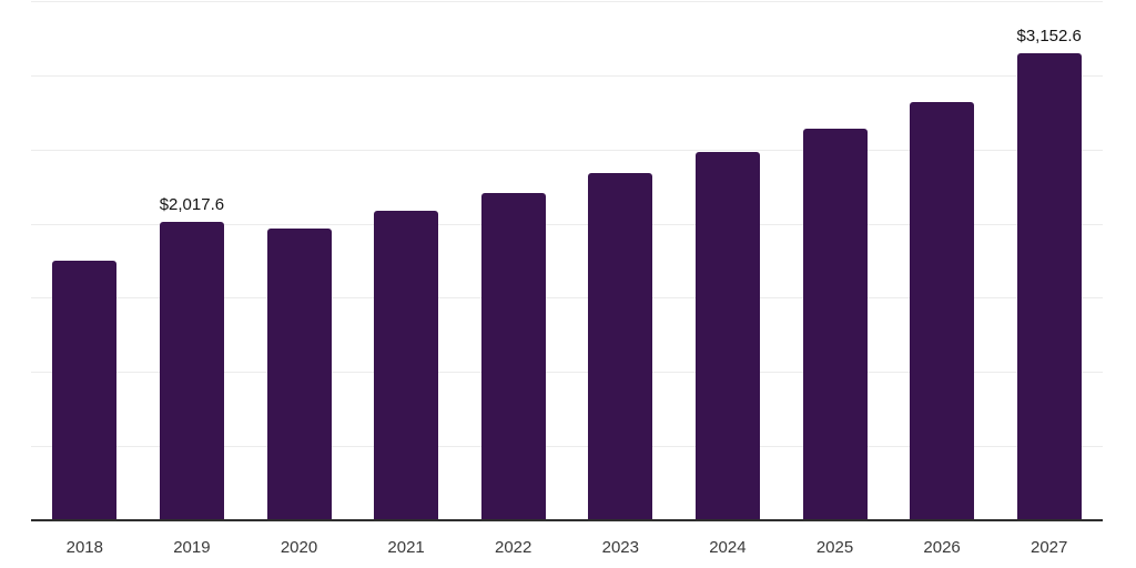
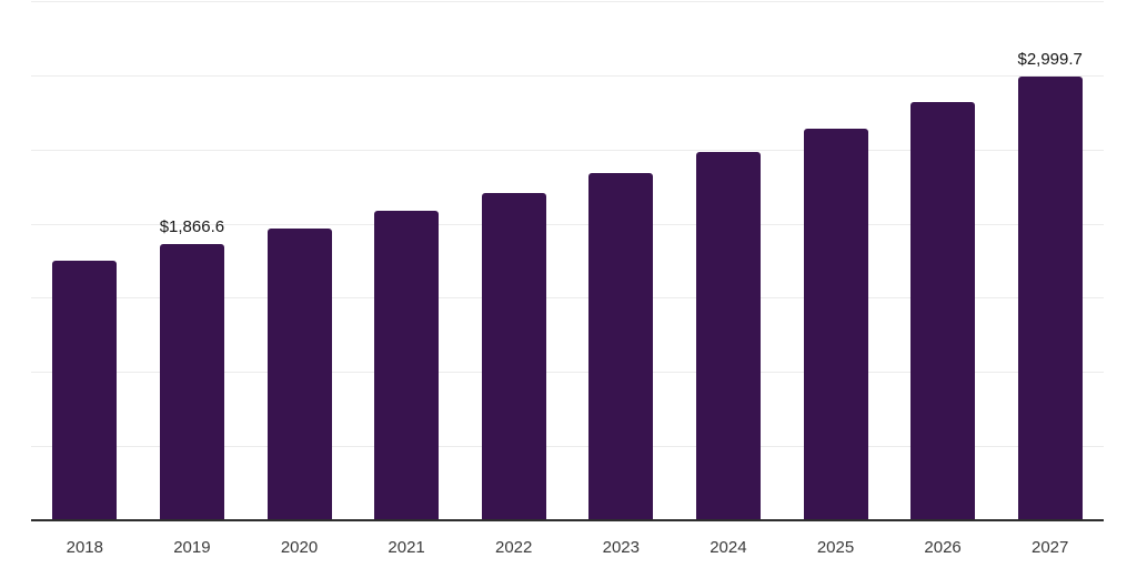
2019: $2,017.6 -> $1,866.6
2027: $3,152.6 -> $2,999.7
